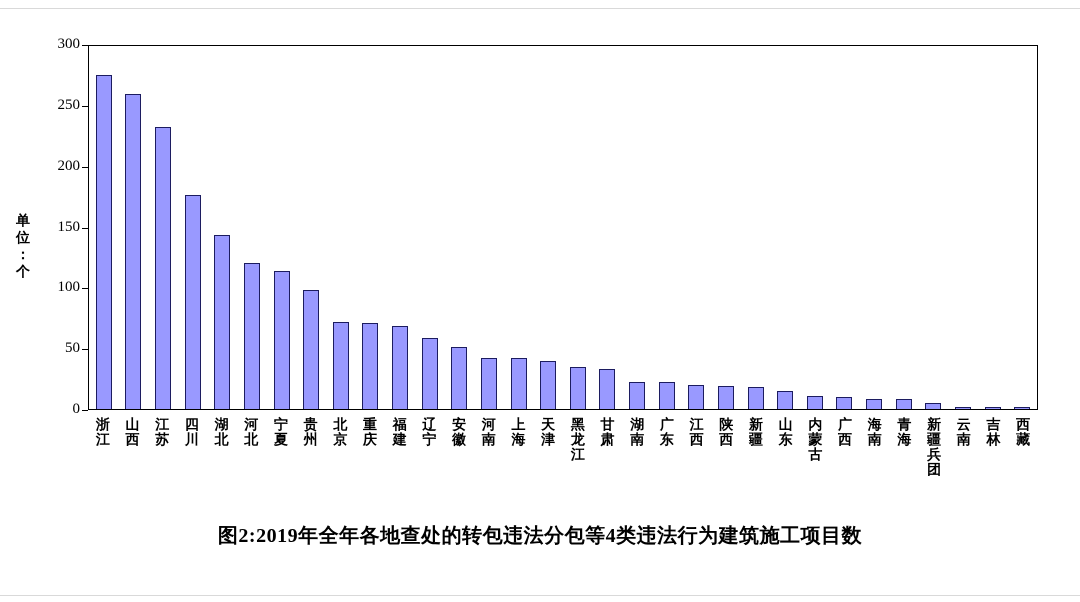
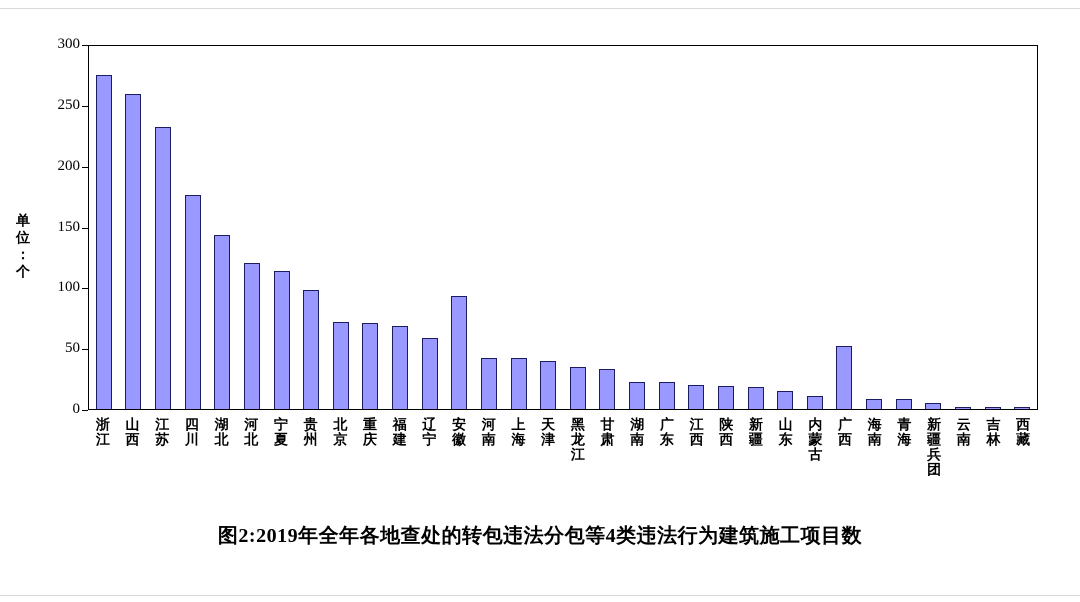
安徽: 51 -> 93
广西: 10 -> 52
